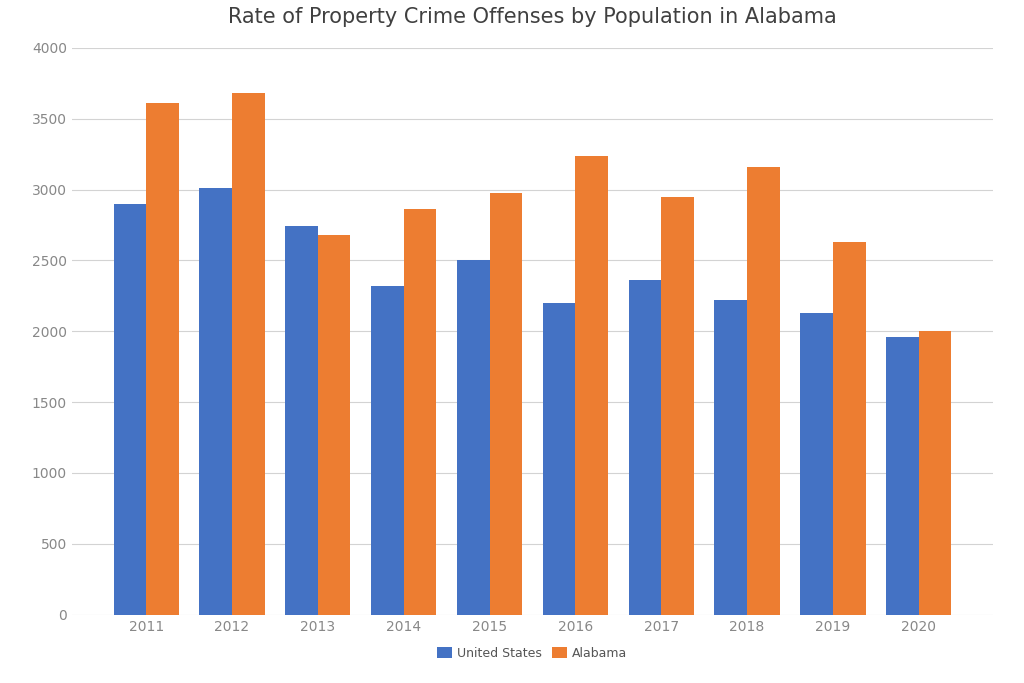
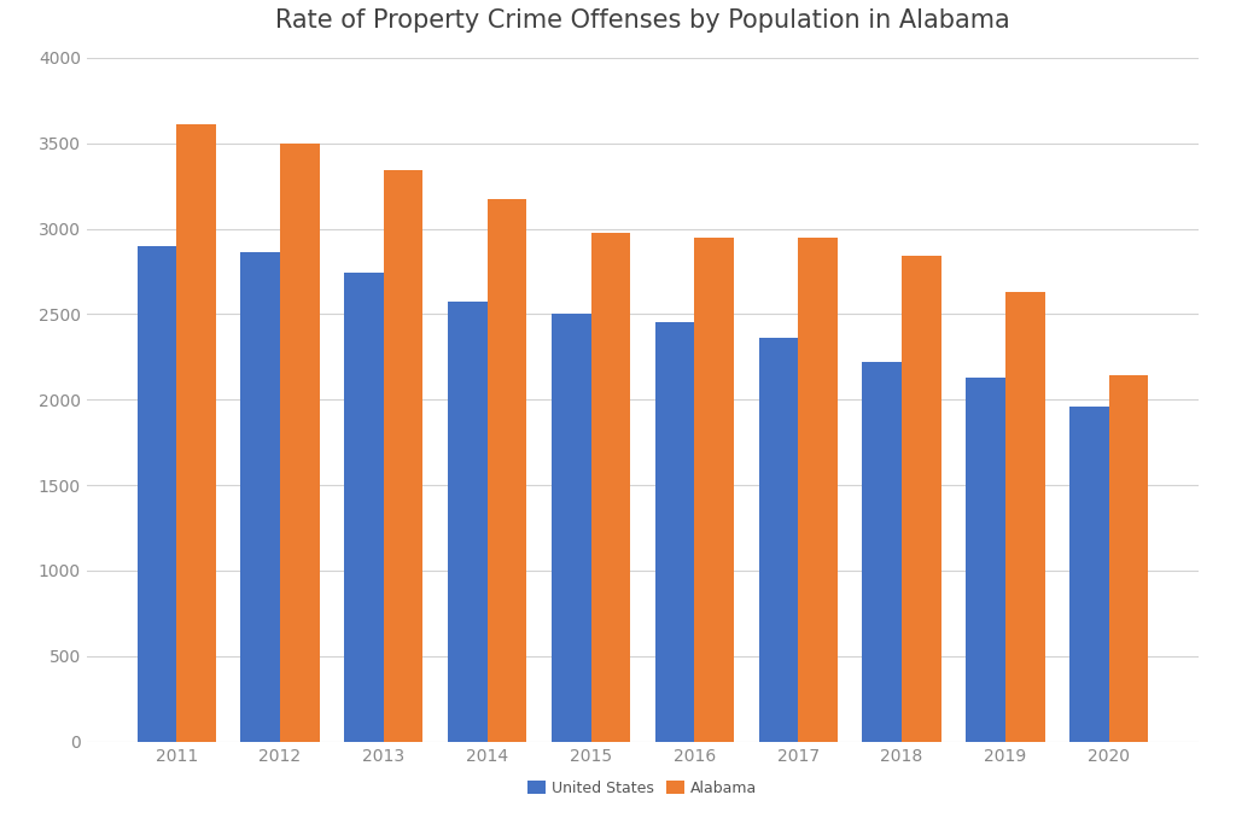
United States/2012: 3010 -> 2860
Alabama/2012: 3680 -> 3500
Alabama/2013: 2680 -> 3340
United States/2014: 2320 -> 2580
Alabama/2014: 2860 -> 3170
United States/2016: 2200 -> 2450
Alabama/2016: 3240 -> 2950
Alabama/2018: 3160 -> 2840
Alabama/2020: 2000 -> 2140
